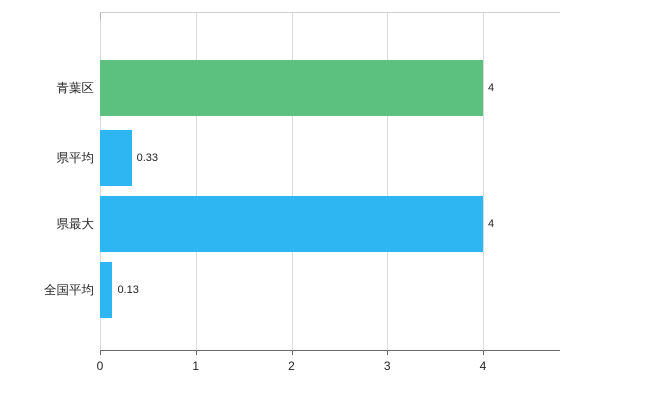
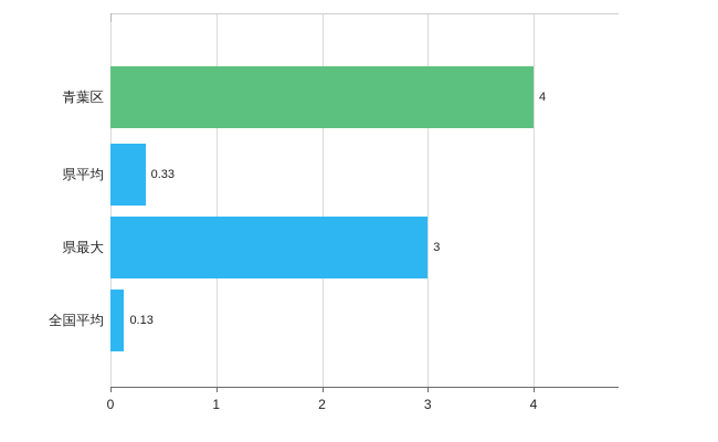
県最大: 4 -> 3
